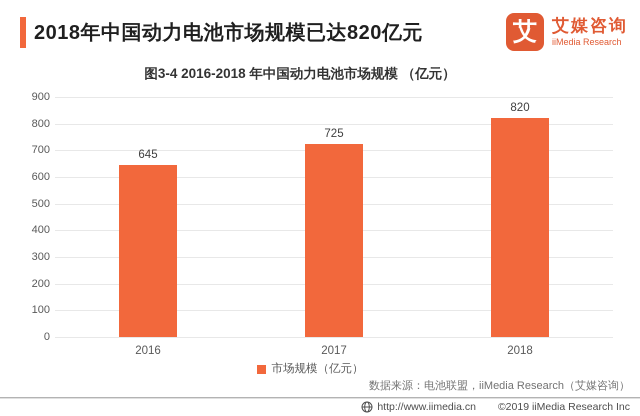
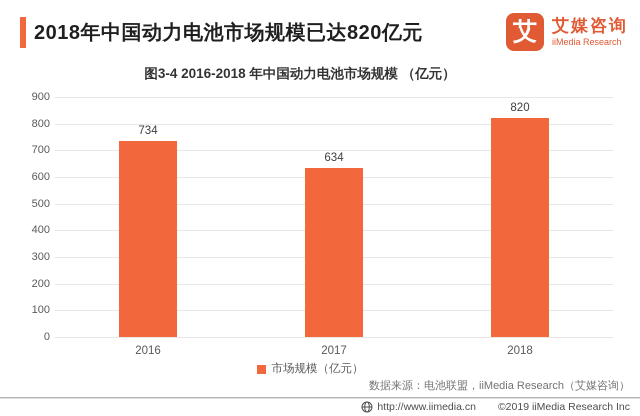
2016: 645 -> 734
2017: 725 -> 634
